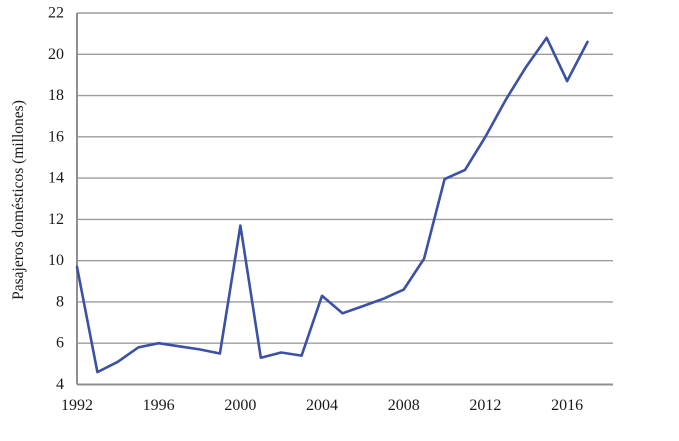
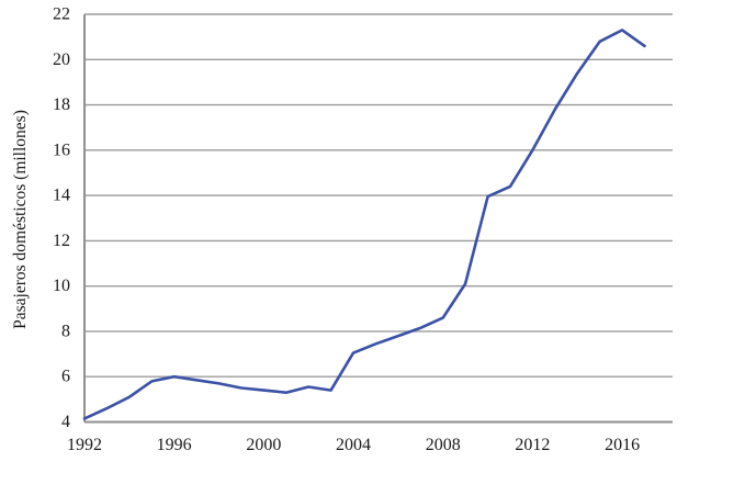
1992: 9.7 -> 4.2
2000: 11.7 -> 5.4
2004: 8.3 -> 7.0
2016: 18.7 -> 21.3
